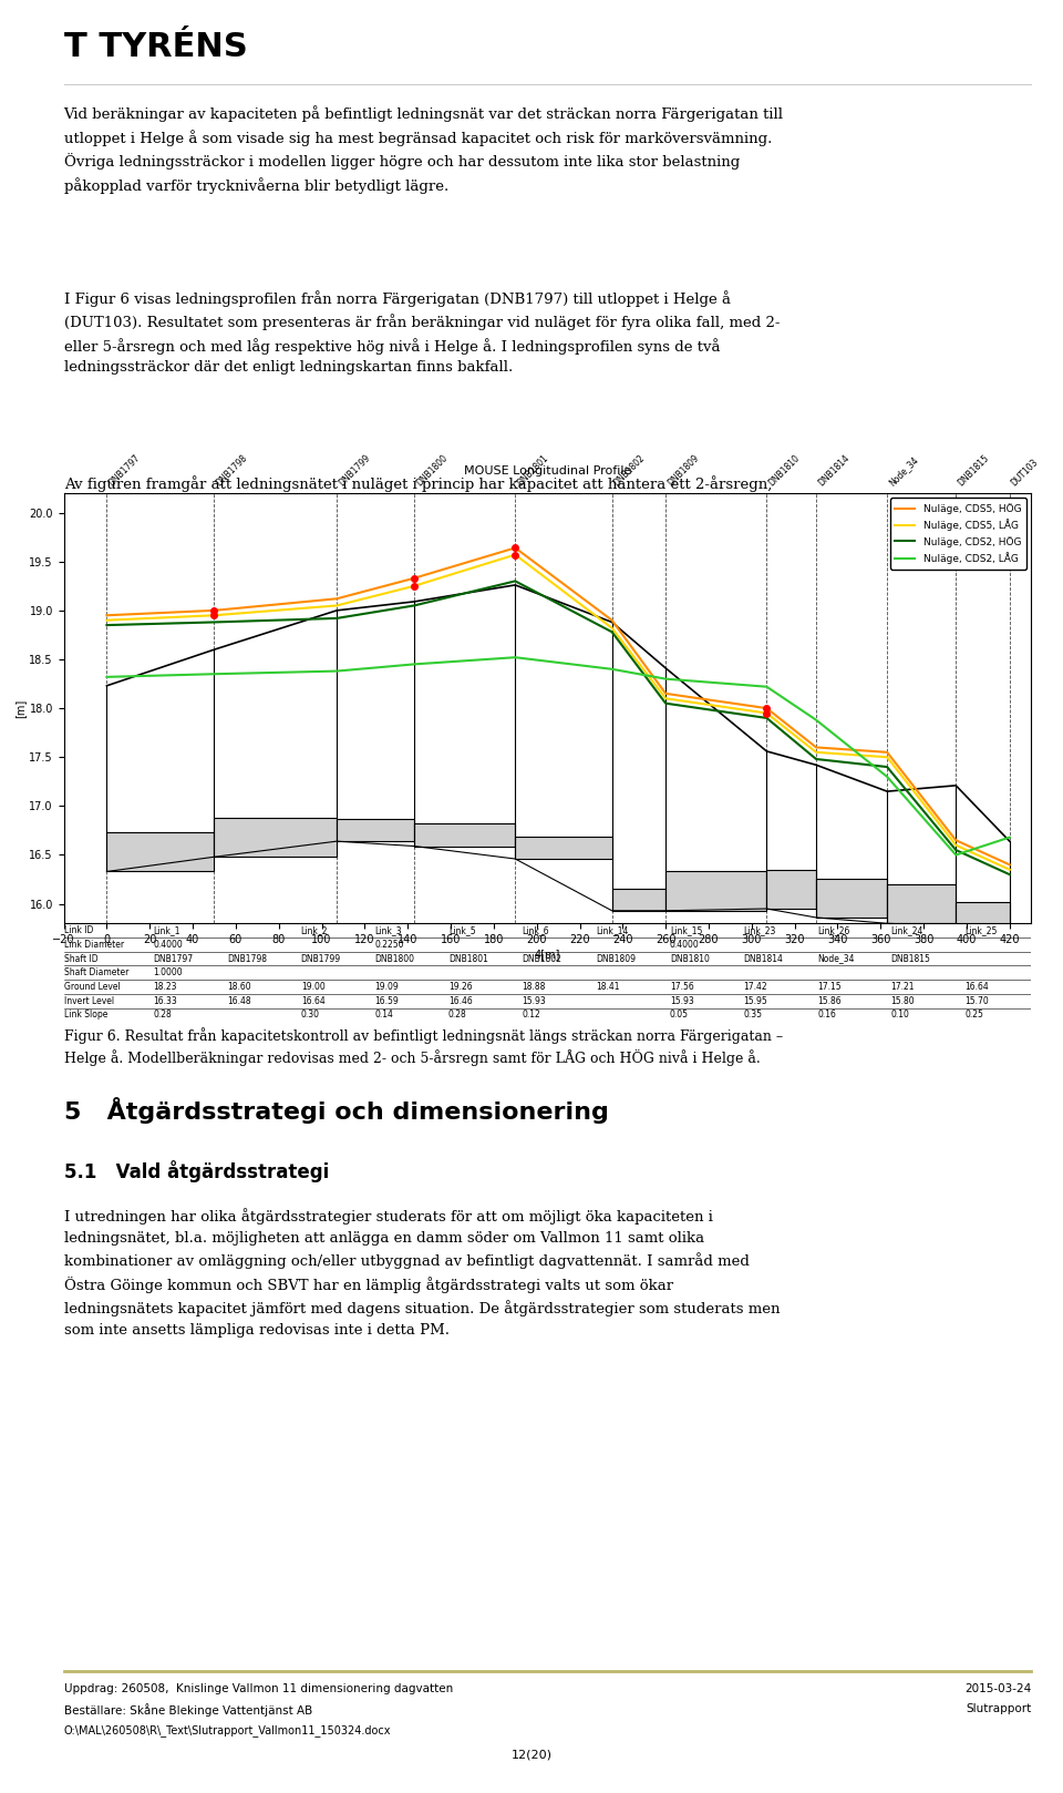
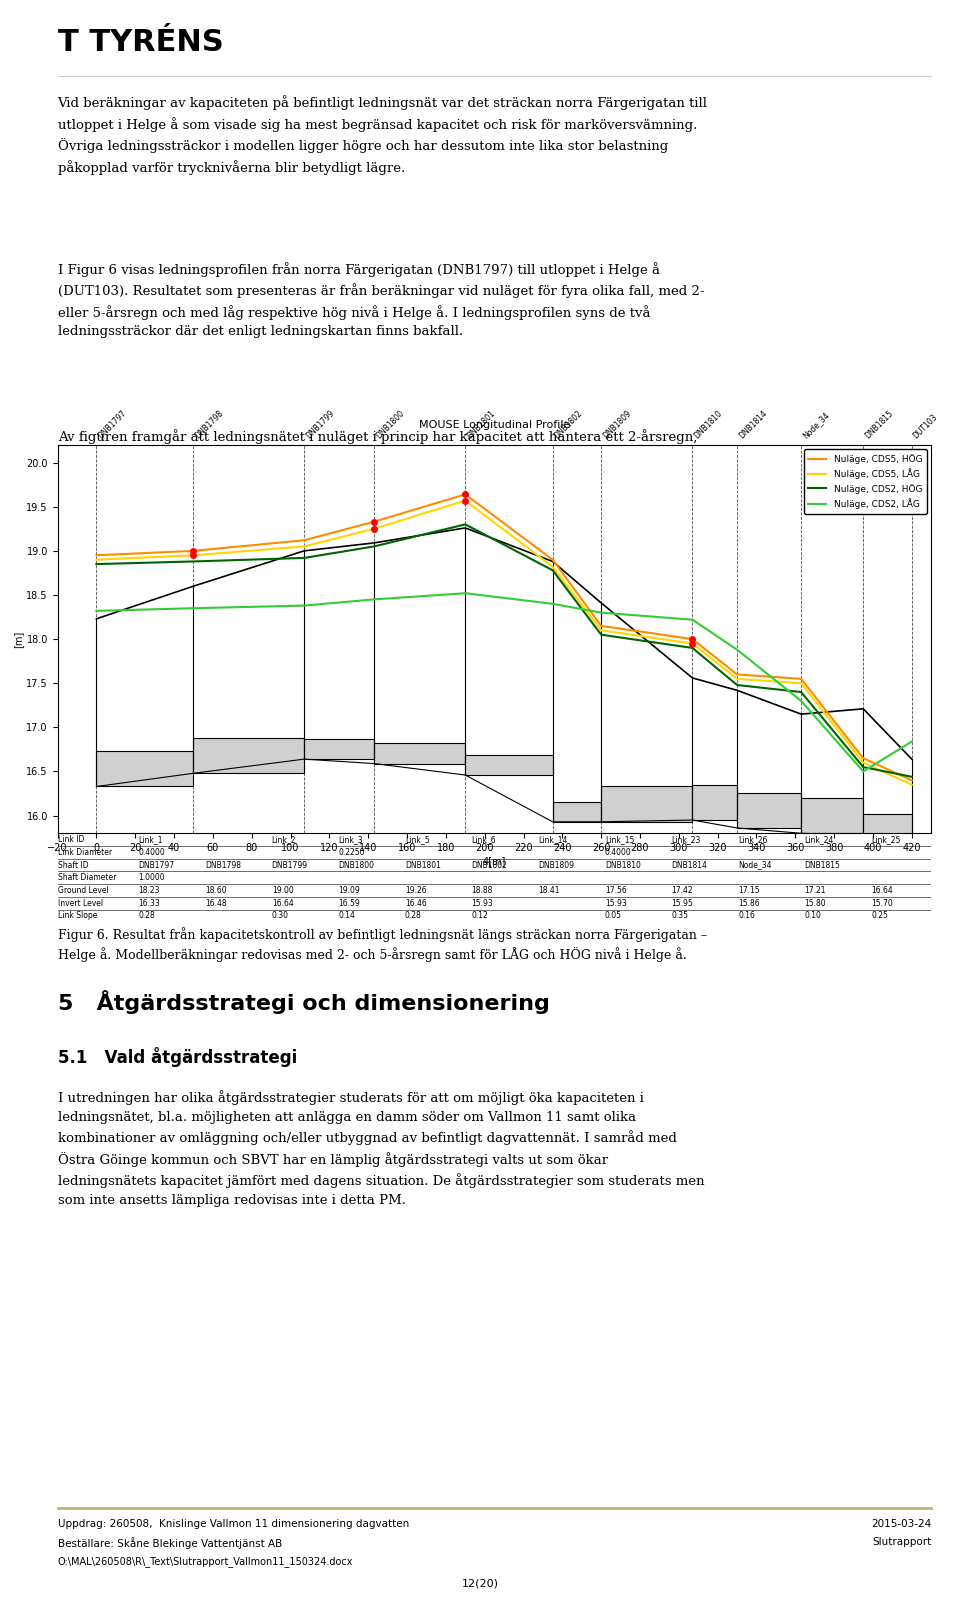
Nuläge, CDS2, HÖG/420: 16.30 -> 16.44
Nuläge, CDS2, LÅG/420: 16.68 -> 16.84
